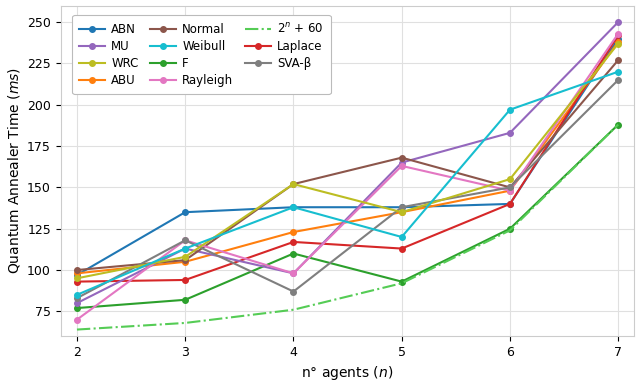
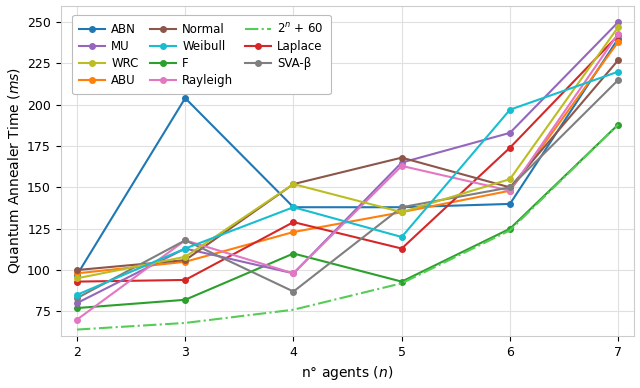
ABN/3: 135 -> 204
Laplace/4: 117 -> 129
Laplace/6: 140 -> 174
WRC/7: 237 -> 247
